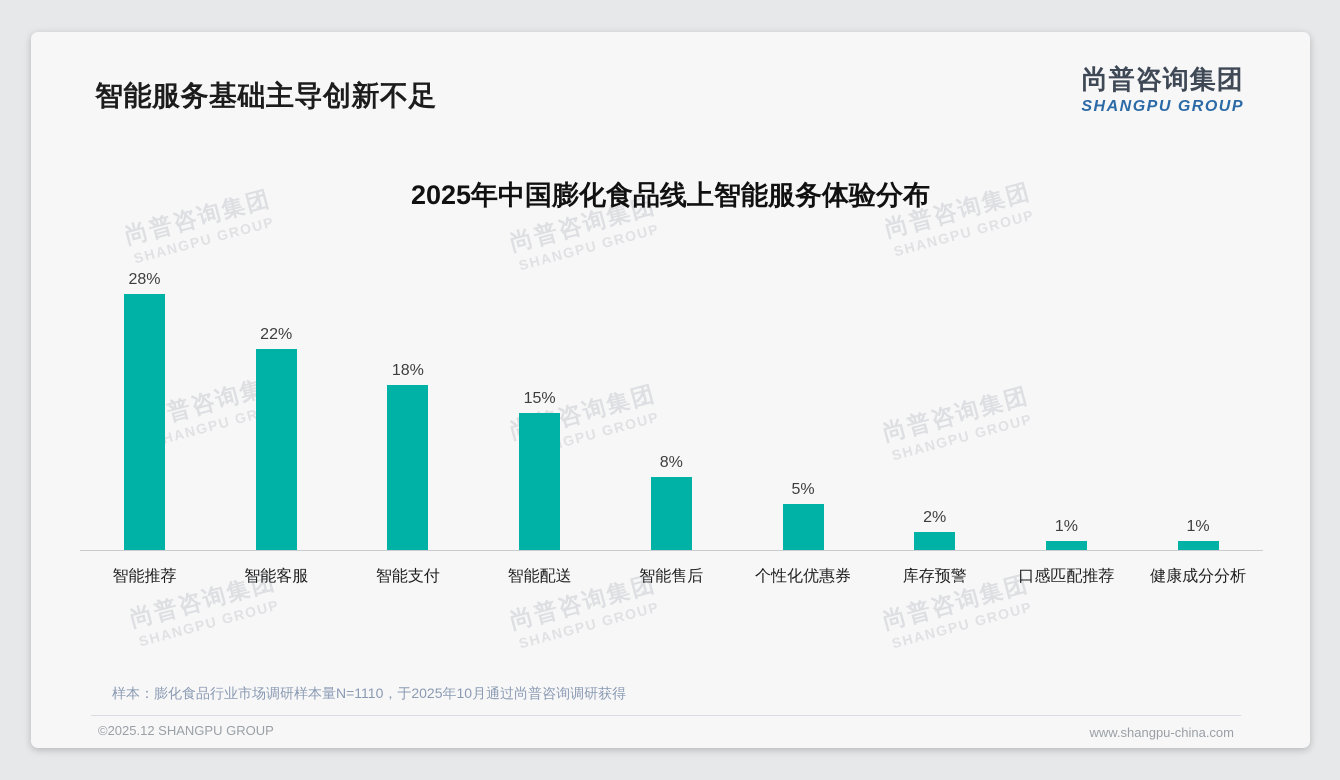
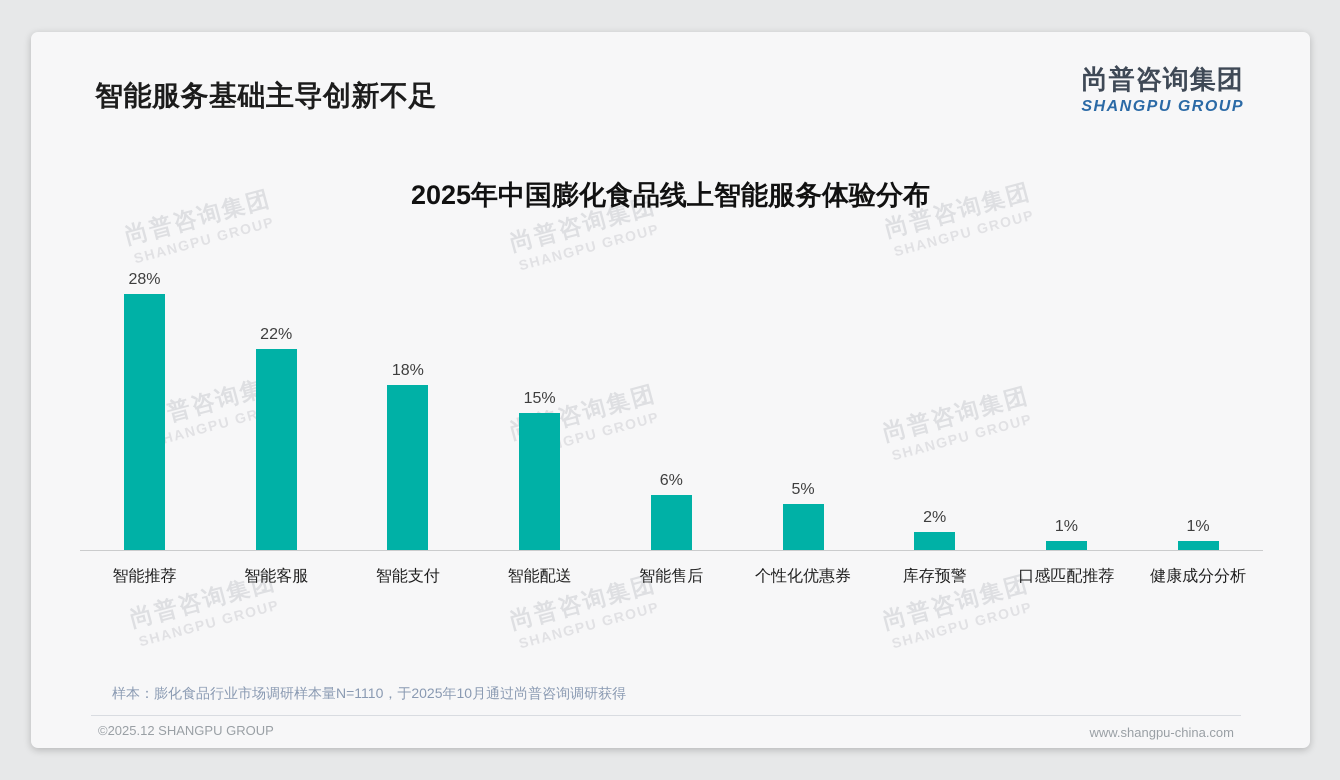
智能售后: 8% -> 6%
